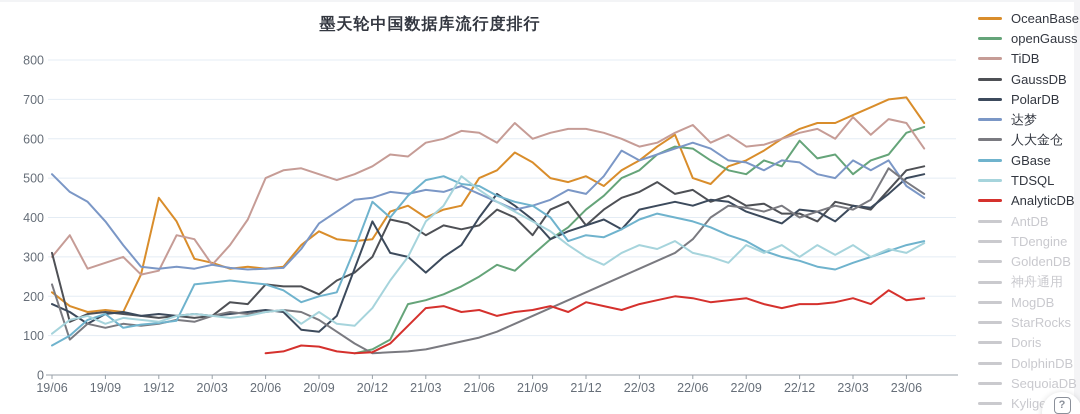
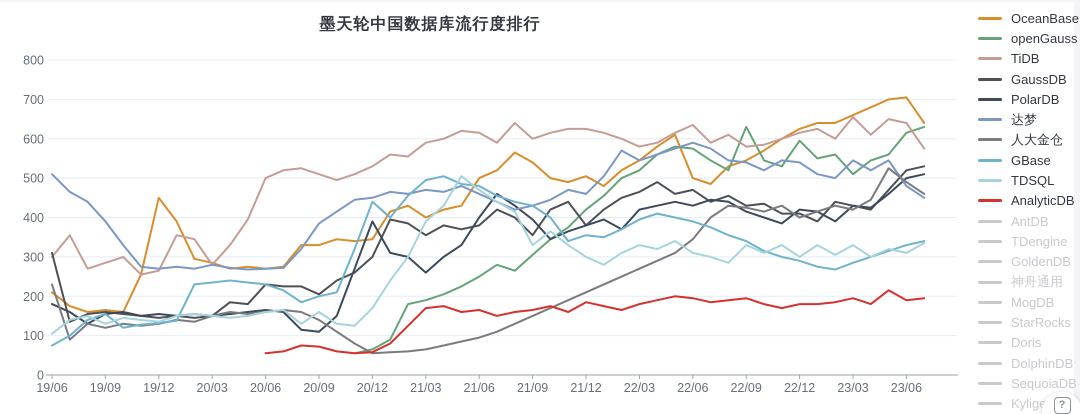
OceanBase/20/09: 360 -> 330
TDSQL/21/09: 390 -> 330
openGauss/22/09: 510 -> 630
